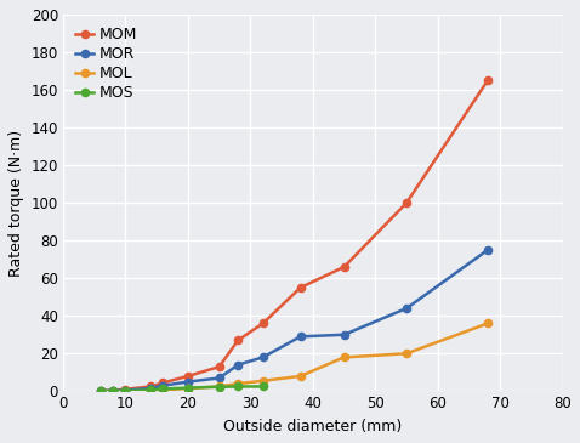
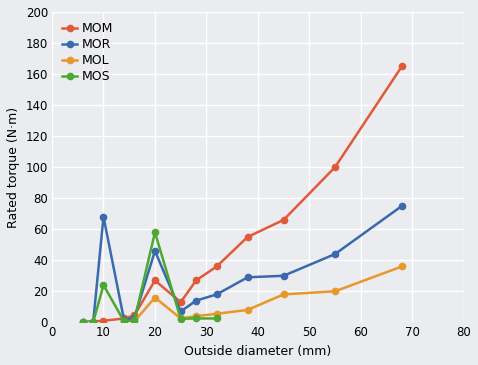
MOR/10: 0 -> 68
MOS/10: 0 -> 24
MOM/20: 8 -> 27
MOR/20: 5 -> 46
MOL/20: 2 -> 16
MOS/20: 2 -> 58
